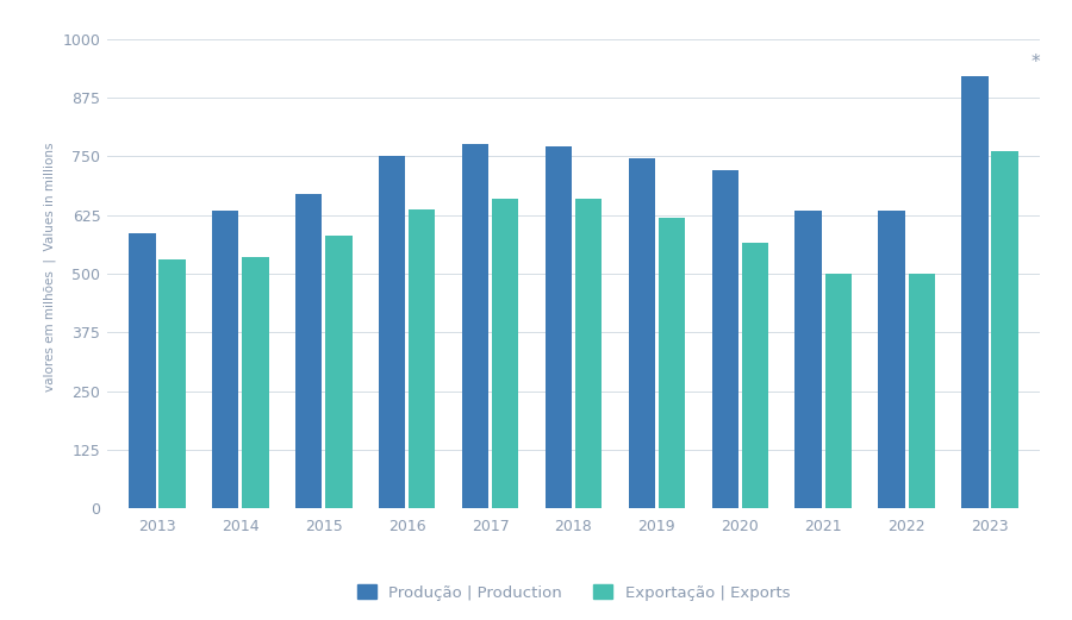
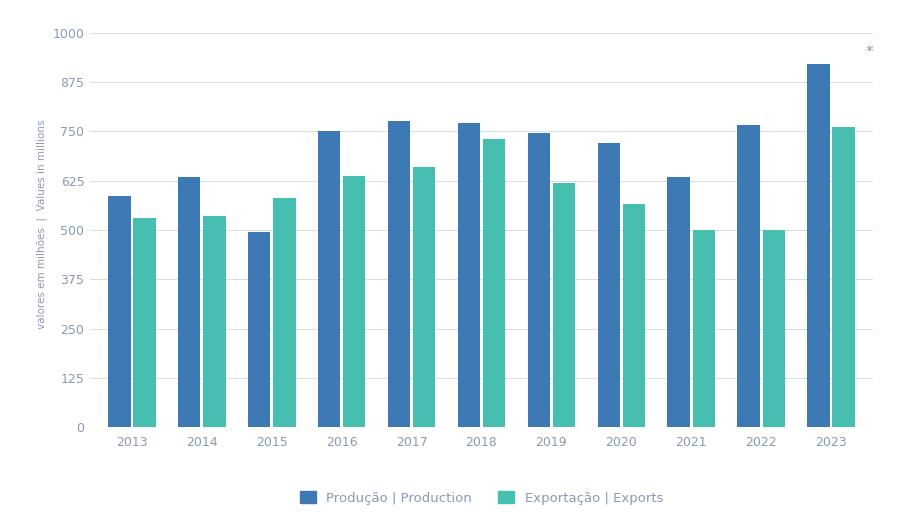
Produção | Production/2015: 670 -> 495
Exportação | Exports/2018: 660 -> 730
Produção | Production/2022: 635 -> 765
